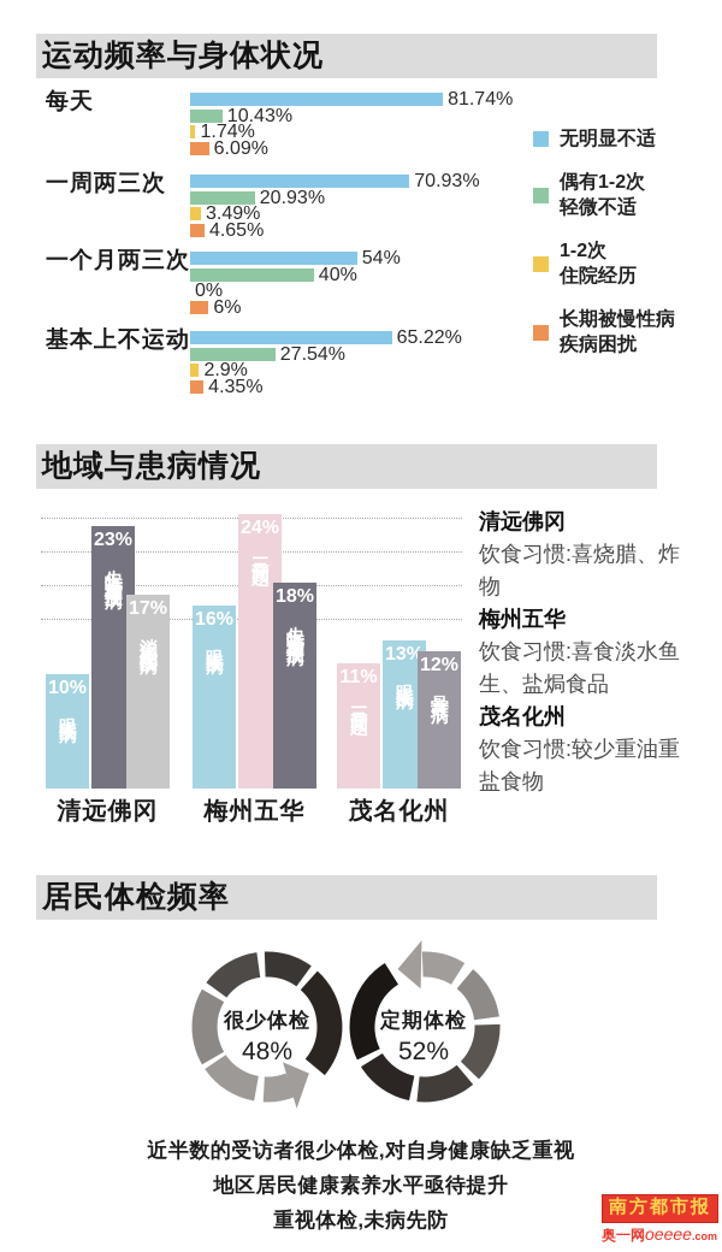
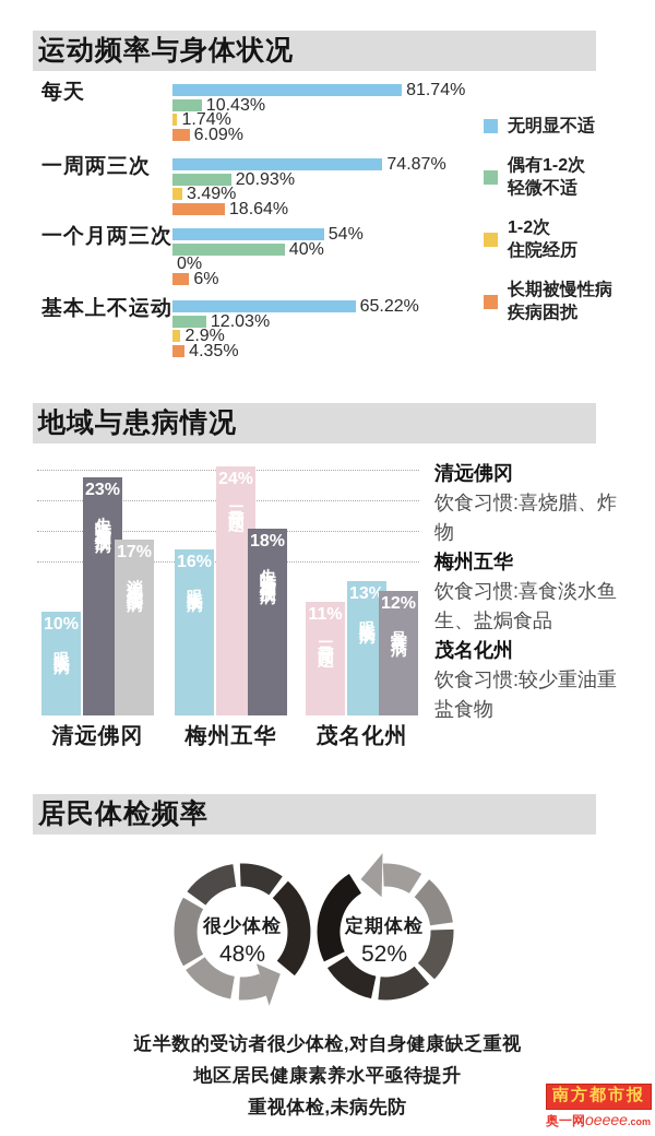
运动频率与身体状况/无明显不适/一周两三次: 70.93% -> 74.87%
运动频率与身体状况/长期被慢性病疾病困扰/一周两三次: 4.65% -> 18.64%
运动频率与身体状况/偶有1-2次轻微不适/基本上不运动: 27.54% -> 12.03%
